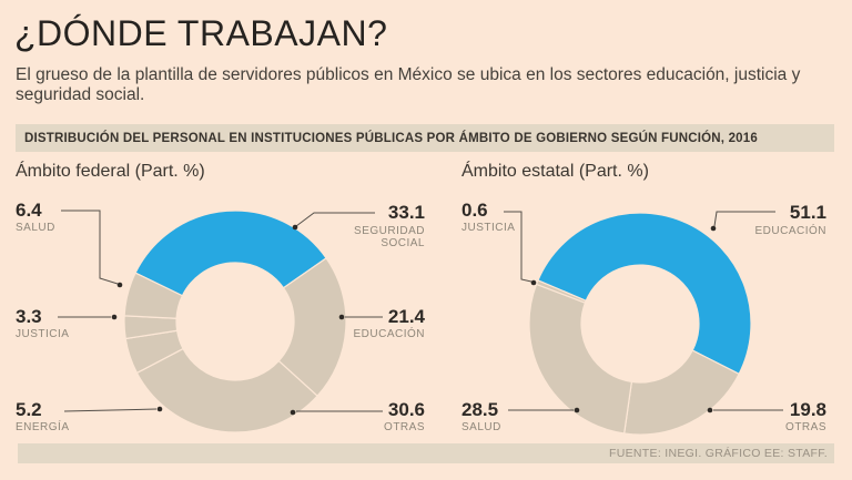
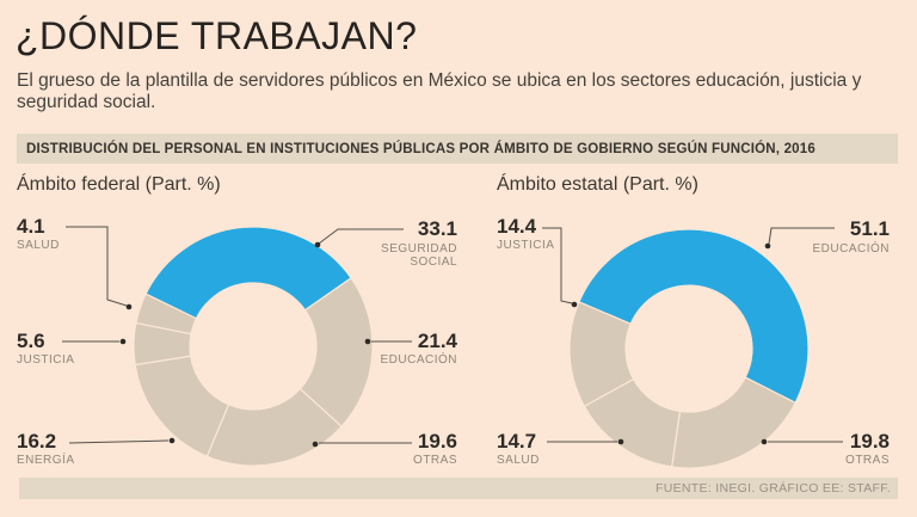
Ámbito federal (Part. %)/OTRAS: 30.6 -> 19.6
Ámbito federal (Part. %)/ENERGÍA: 5.2 -> 16.2
Ámbito federal (Part. %)/JUSTICIA: 3.3 -> 5.6
Ámbito federal (Part. %)/SALUD: 6.4 -> 4.1
Ámbito estatal (Part. %)/SALUD: 28.5 -> 14.7
Ámbito estatal (Part. %)/JUSTICIA: 0.6 -> 14.4
